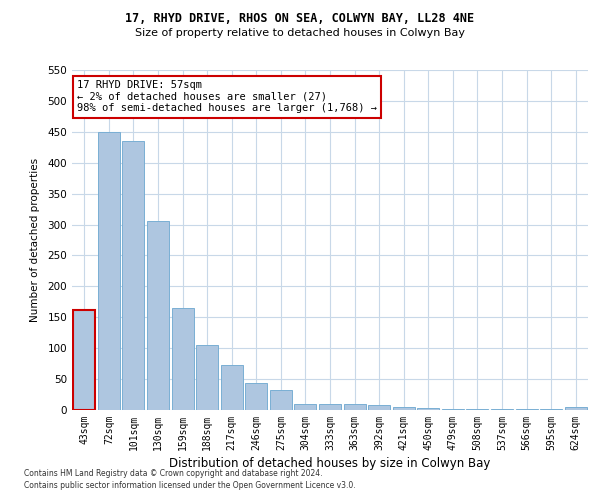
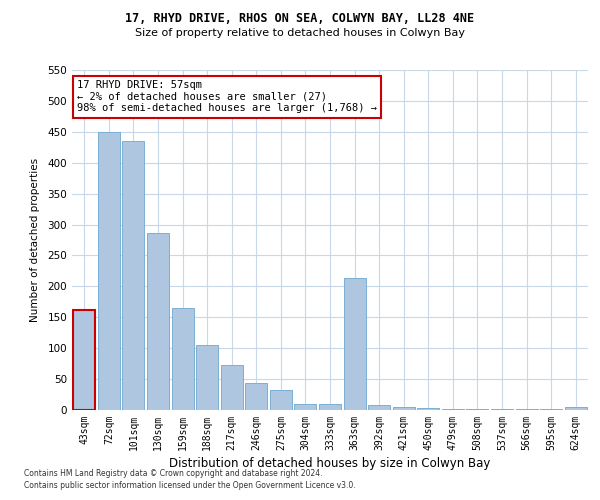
130sqm: 305 -> 286
363sqm: 9 -> 214
